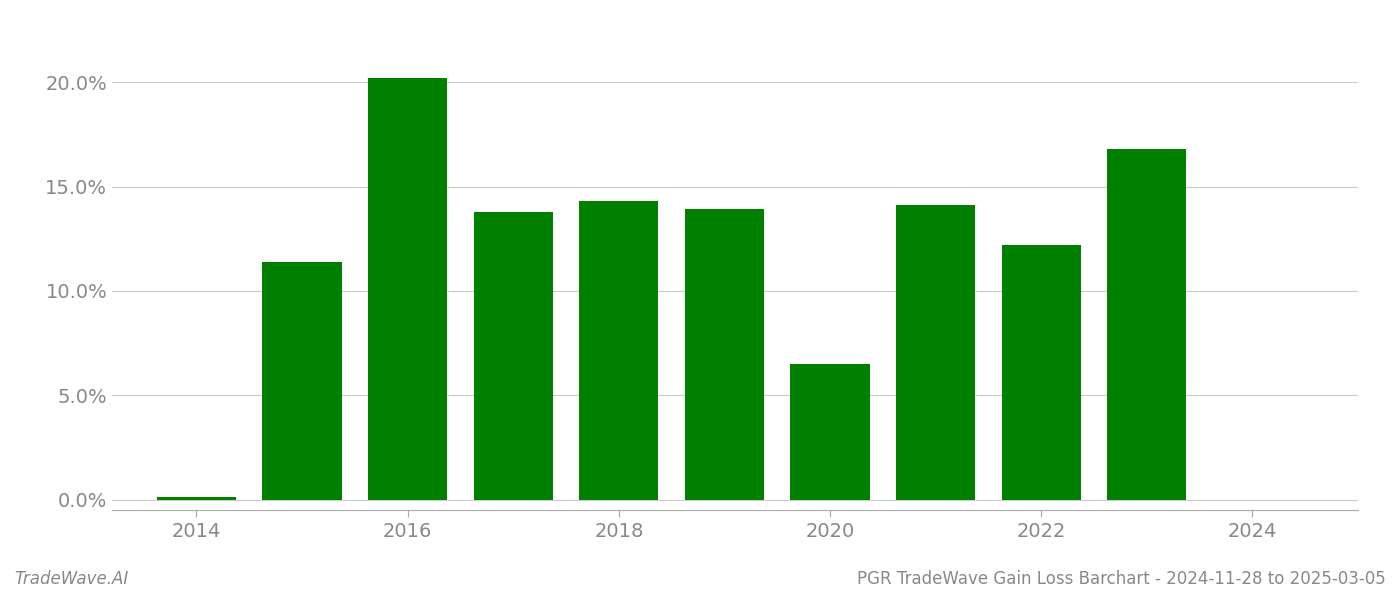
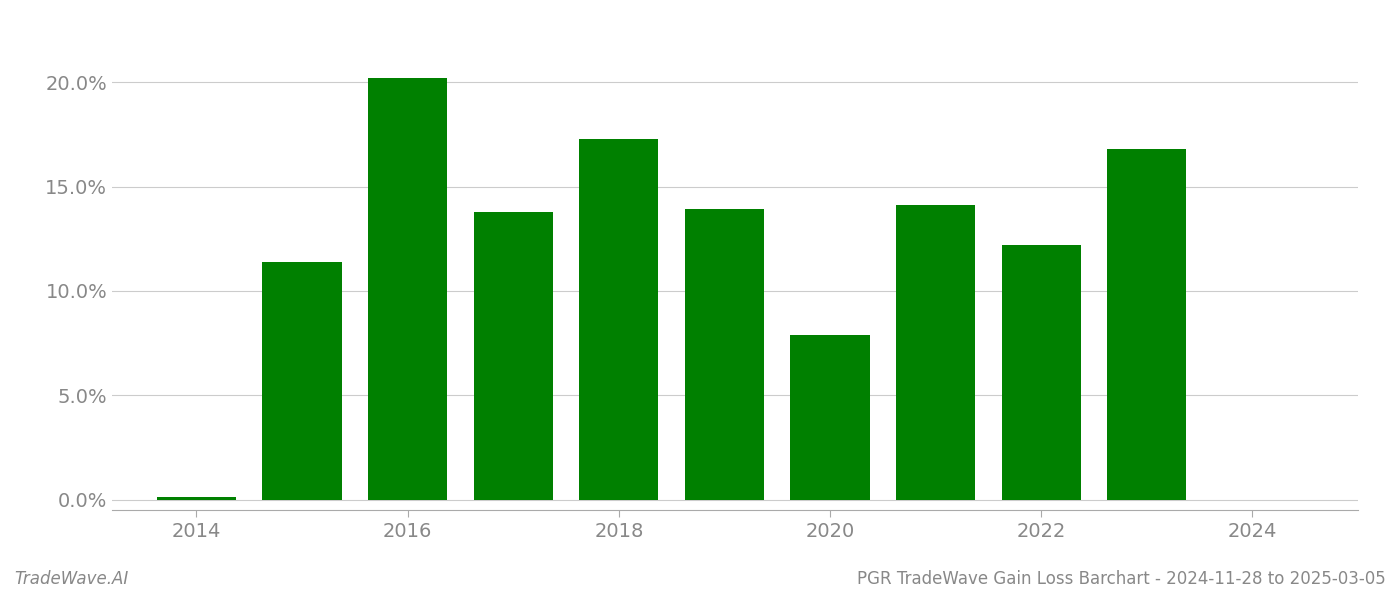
2018: 14.3% -> 17.3%
2020: 6.5% -> 7.9%
